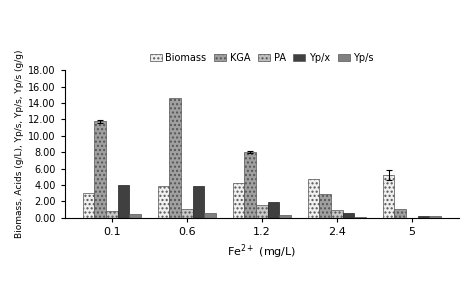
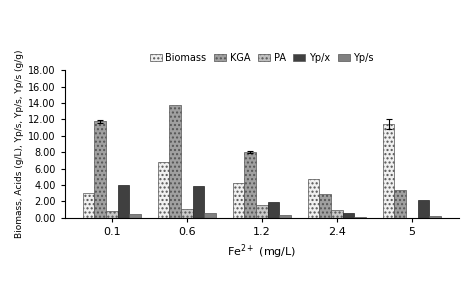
Biomass/0.6: 3.9 -> 6.8
KGA/0.6: 14.6 -> 13.8
Biomass/5: 5.2 -> 11.4
KGA/5: 1.1 -> 3.4
Yp/x/5: 0.2 -> 2.2
